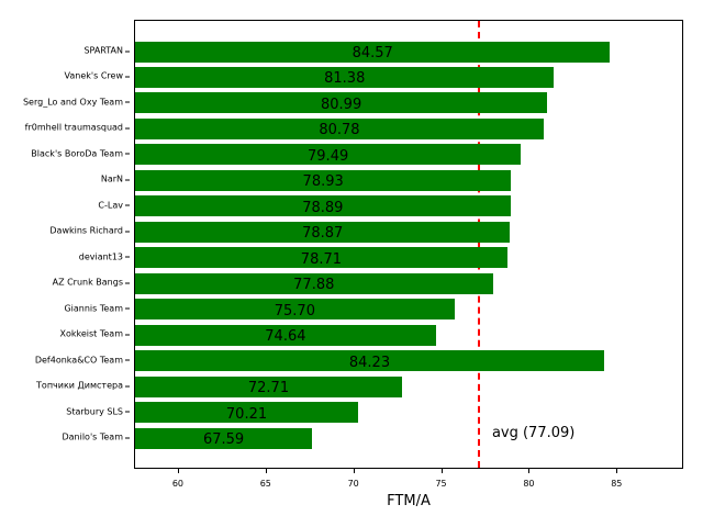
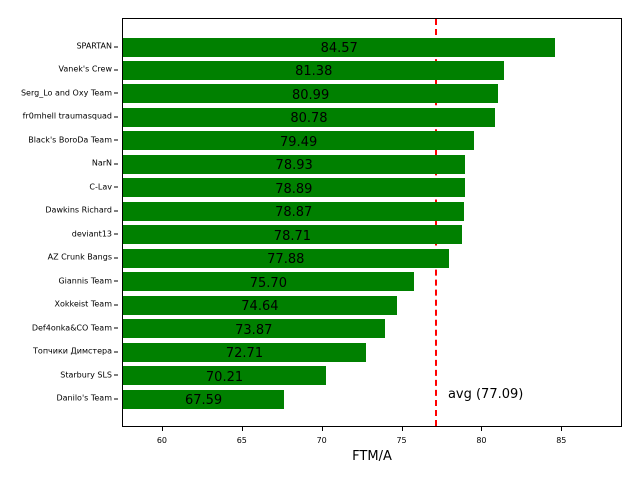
Def4onka&CO Team: 84.23 -> 73.87
